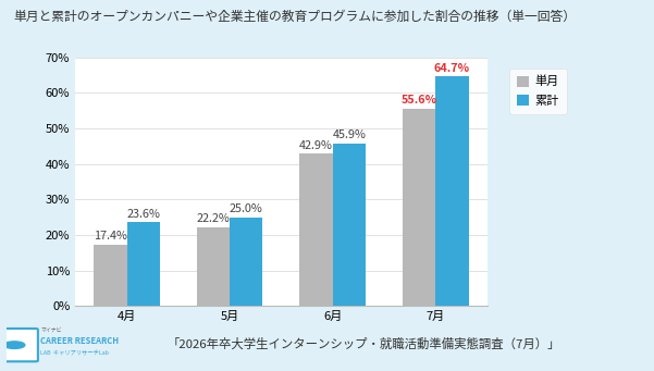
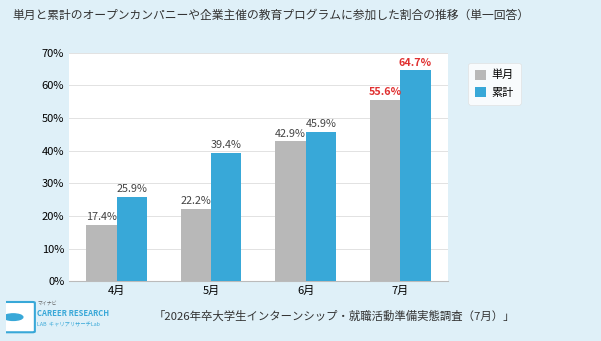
累計/4月: 23.6% -> 25.9%
累計/5月: 25.0% -> 39.4%
